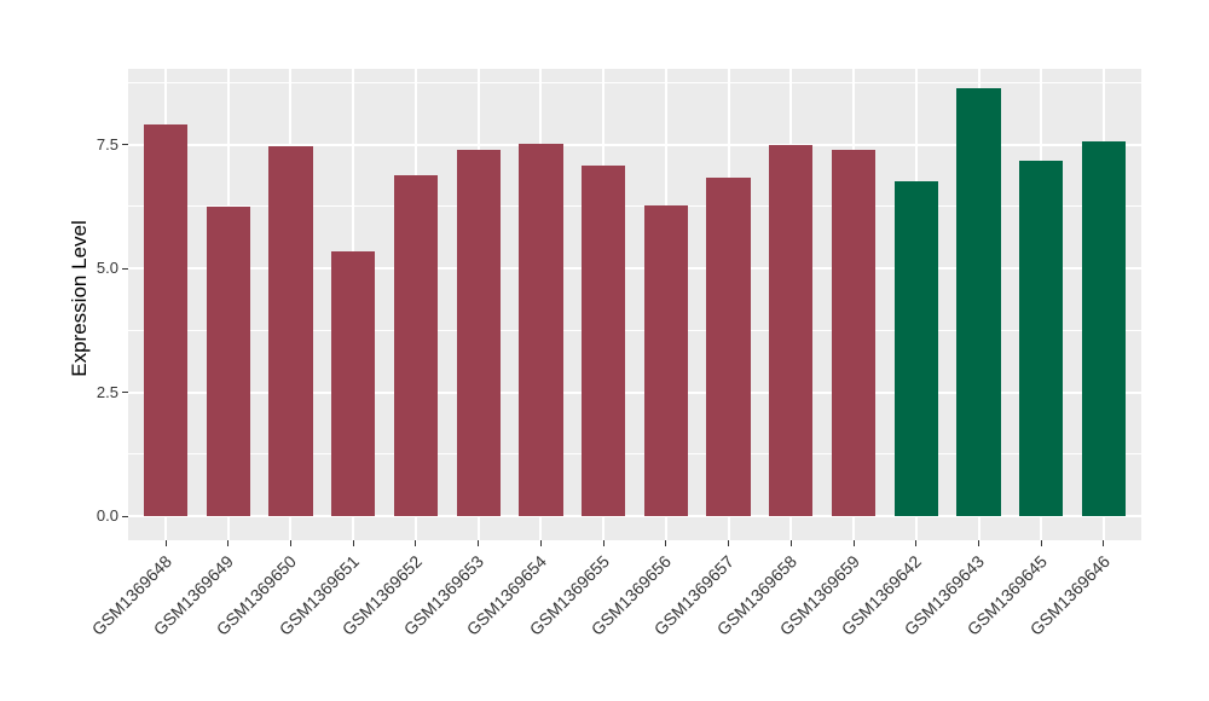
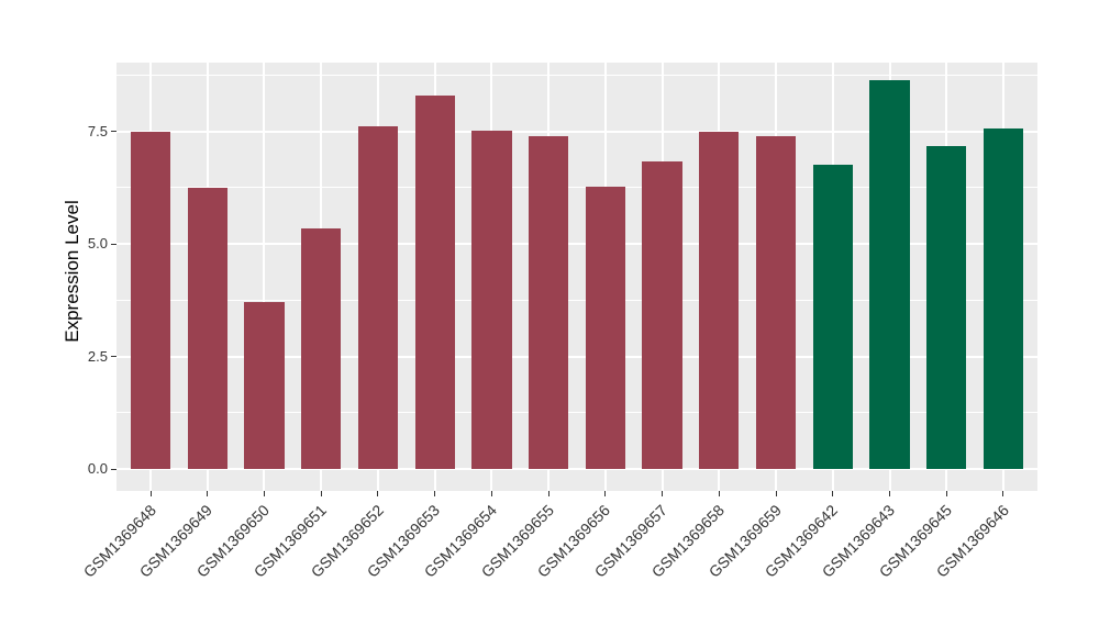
GSM1369648: 7.9 -> 7.5
GSM1369650: 7.5 -> 3.7
GSM1369652: 6.9 -> 7.6
GSM1369653: 7.4 -> 8.3
GSM1369655: 7.1 -> 7.4
